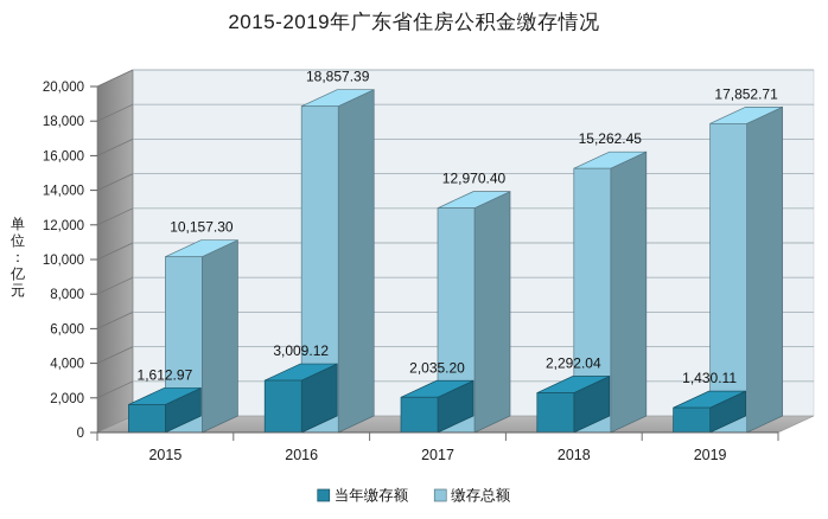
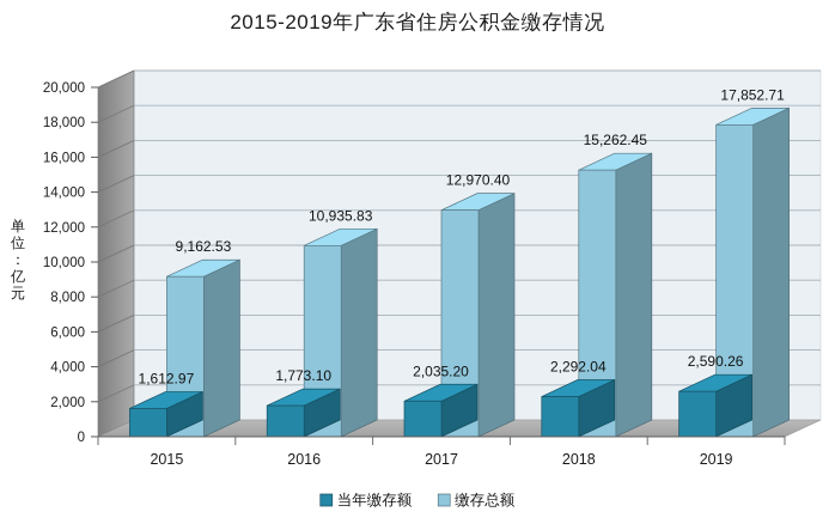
缴存总额/2015: 10,157.30 -> 9,162.53
当年缴存额/2016: 3,009.12 -> 1,773.10
缴存总额/2016: 18,857.39 -> 10,935.83
当年缴存额/2019: 1,430.11 -> 2,590.26
